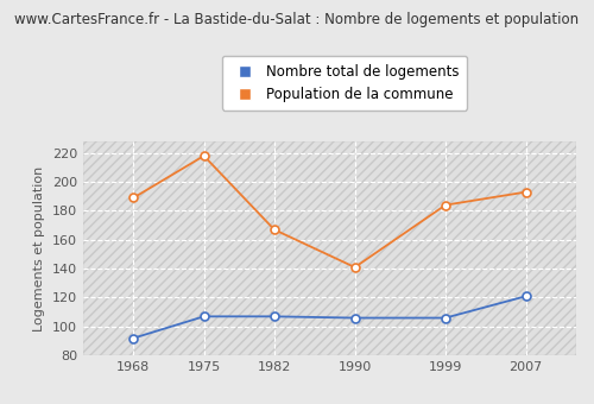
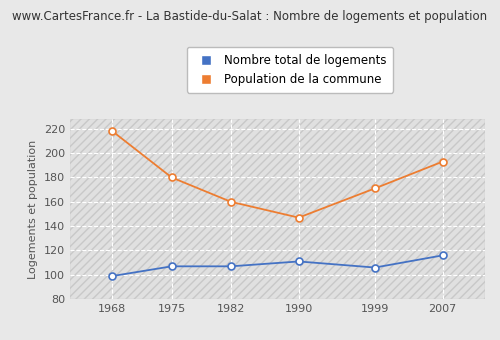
Nombre total de logements/1968: 92 -> 99
Population de la commune/1968: 189 -> 218
Population de la commune/1975: 218 -> 180
Population de la commune/1982: 167 -> 160
Nombre total de logements/1990: 106 -> 111
Population de la commune/1990: 141 -> 147
Population de la commune/1999: 184 -> 171
Nombre total de logements/2007: 121 -> 116
